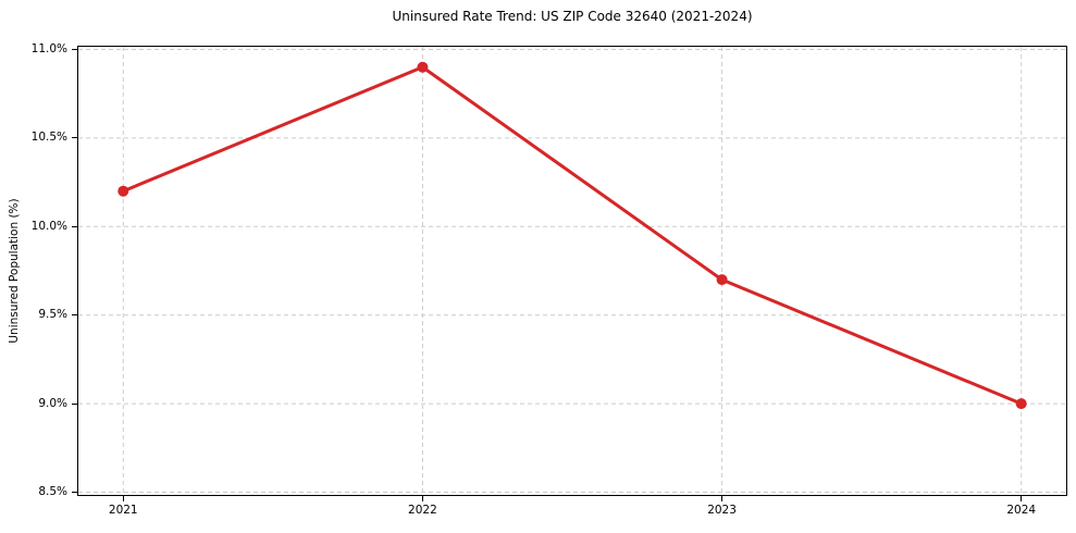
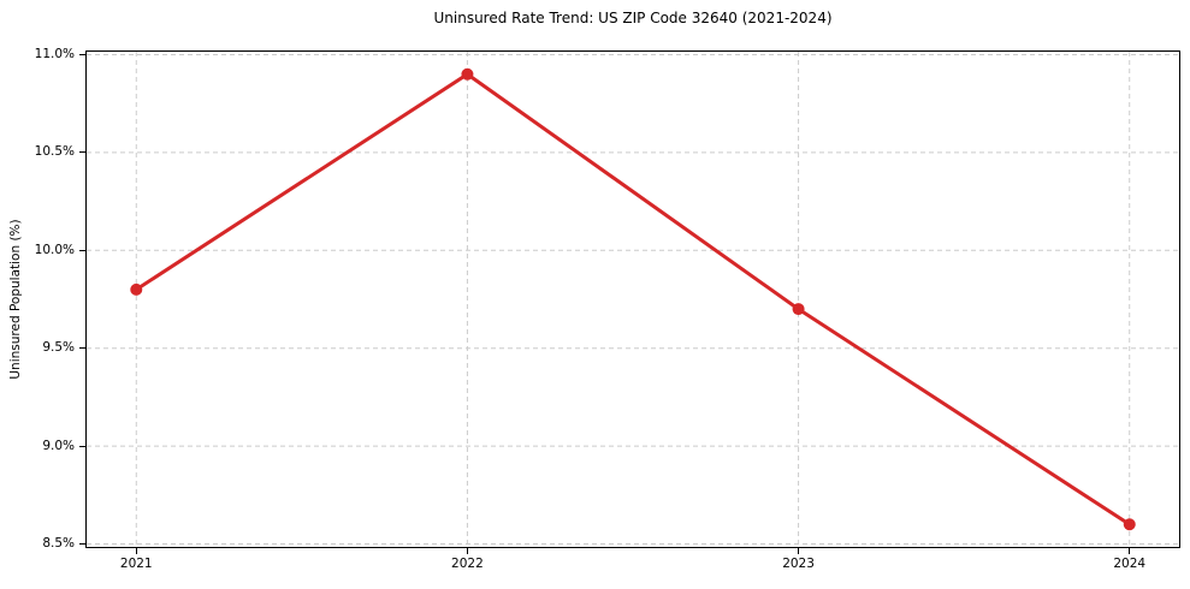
2021: 10.2% -> 9.8%
2024: 9.0% -> 8.6%
